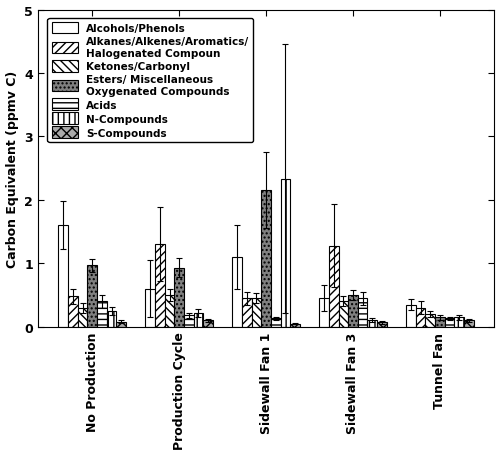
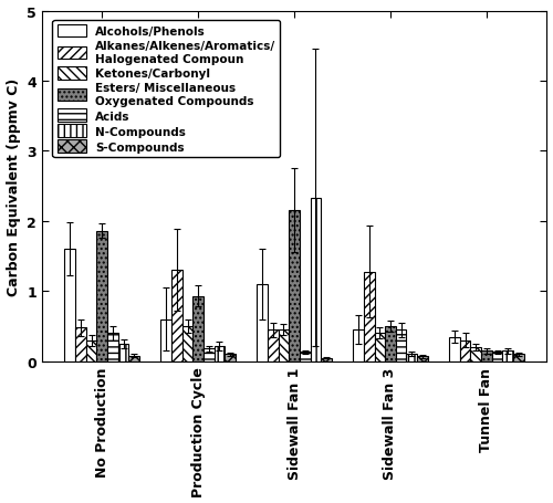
Esters/ Miscellaneous Oxygenated Compounds/No Production: 0.97 -> 1.86
